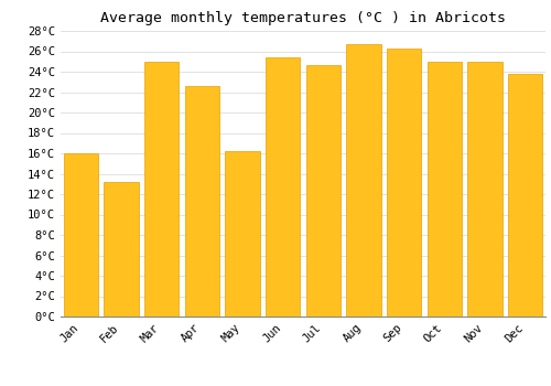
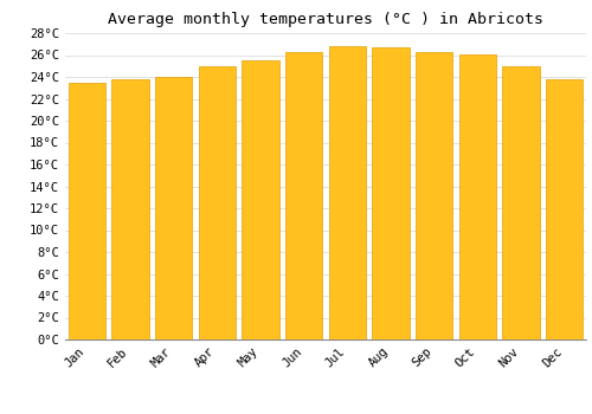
Jan: 16.0°C -> 23.5°C
Feb: 13.2°C -> 23.8°C
Mar: 25.0°C -> 24.0°C
Apr: 22.6°C -> 25.0°C
May: 16.2°C -> 25.5°C
Jun: 25.4°C -> 26.3°C
Jul: 24.6°C -> 26.8°C
Oct: 25.0°C -> 26.1°C
